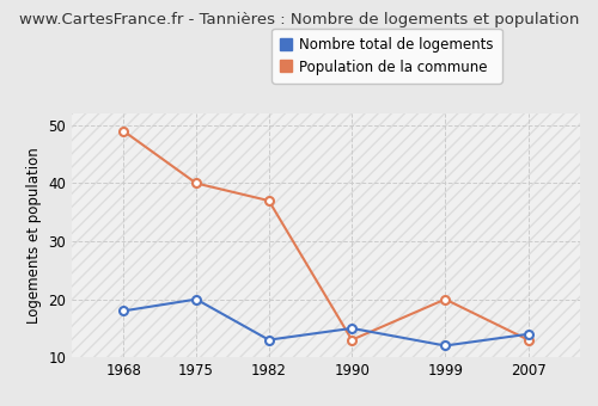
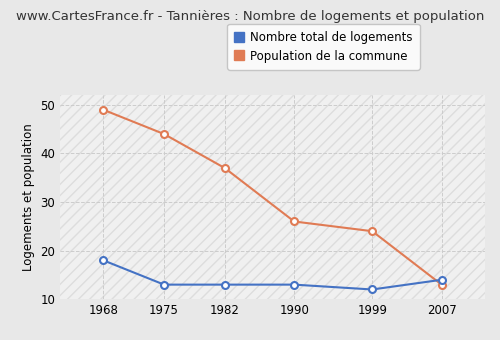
Nombre total de logements/1975: 20 -> 13
Population de la commune/1975: 40 -> 44
Nombre total de logements/1990: 15 -> 13
Population de la commune/1990: 13 -> 26
Population de la commune/1999: 20 -> 24
